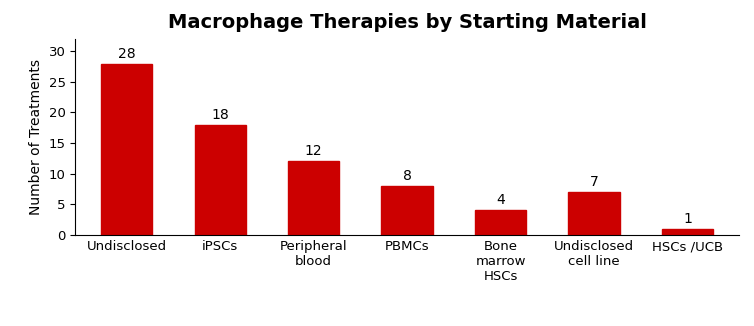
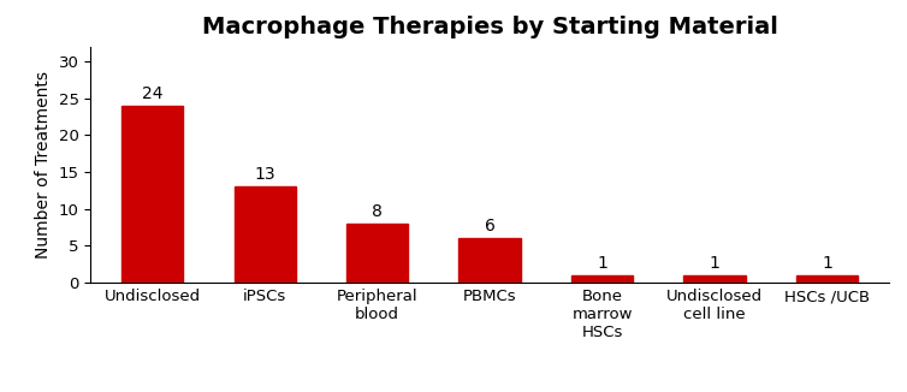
Undisclosed: 28 -> 24
iPSCs: 18 -> 13
Peripheral blood: 12 -> 8
PBMCs: 8 -> 6
Bone marrow HSCs: 4 -> 1
Undisclosed cell line: 7 -> 1
